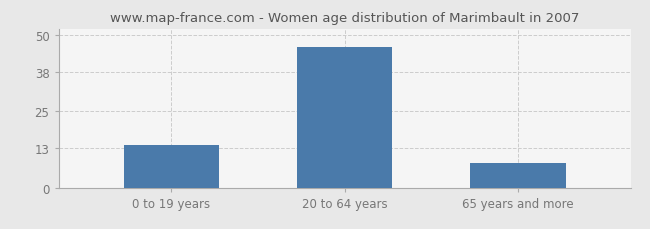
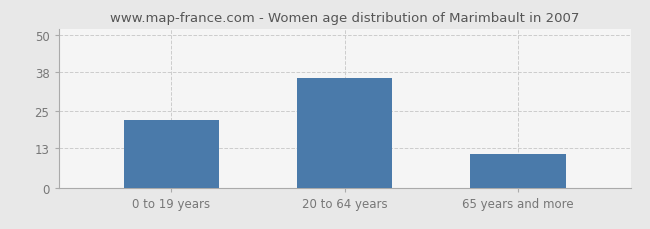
0 to 19 years: 14 -> 22
20 to 64 years: 46 -> 36
65 years and more: 8 -> 11
